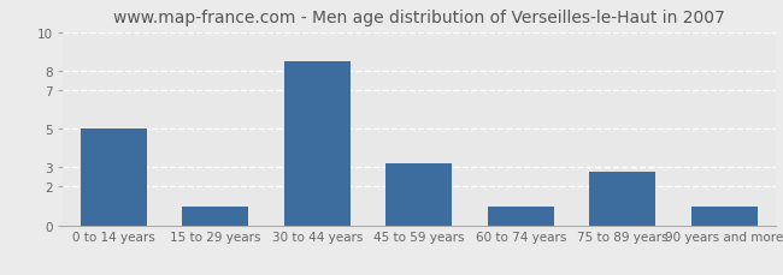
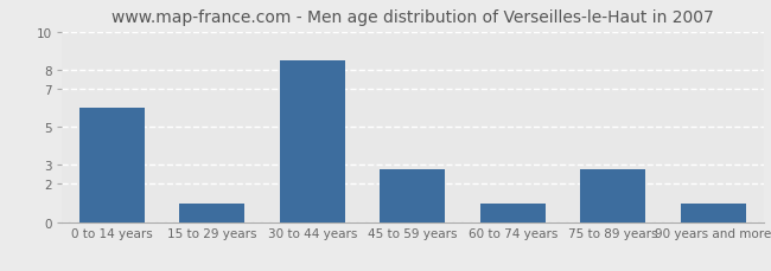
0 to 14 years: 5.0 -> 6.0
45 to 59 years: 3.2 -> 2.8
